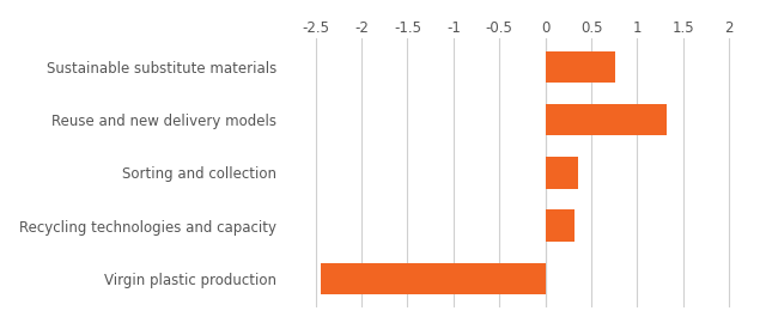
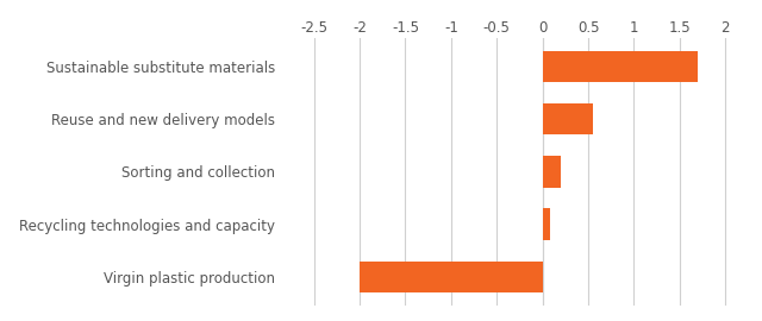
Sustainable substitute materials: 0.76 -> 1.70
Reuse and new delivery models: 1.32 -> 0.55
Sorting and collection: 0.36 -> 0.20
Recycling technologies and capacity: 0.32 -> 0.08
Virgin plastic production: -2.44 -> -2.00
